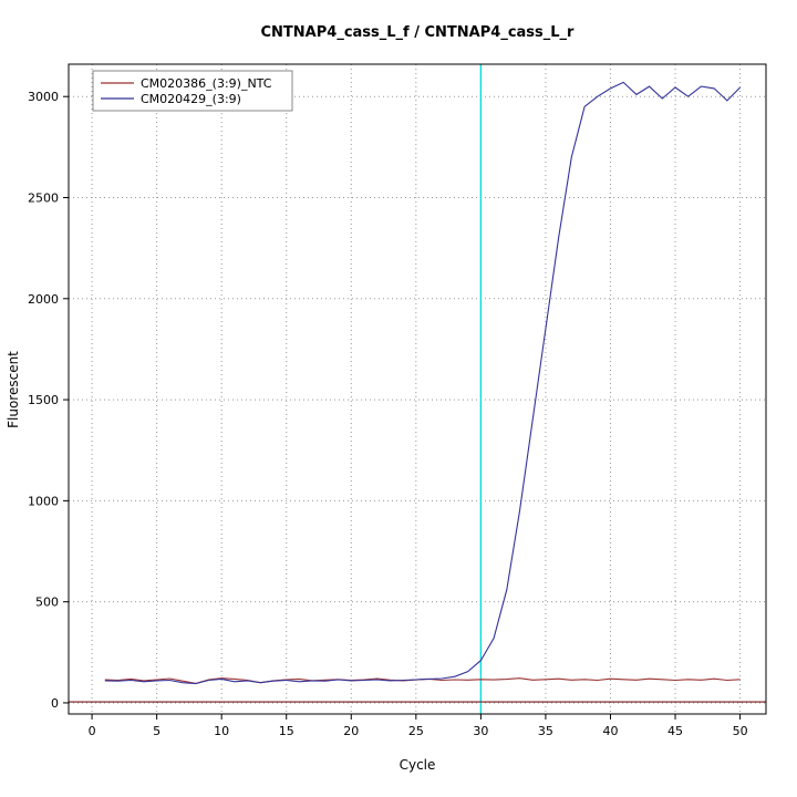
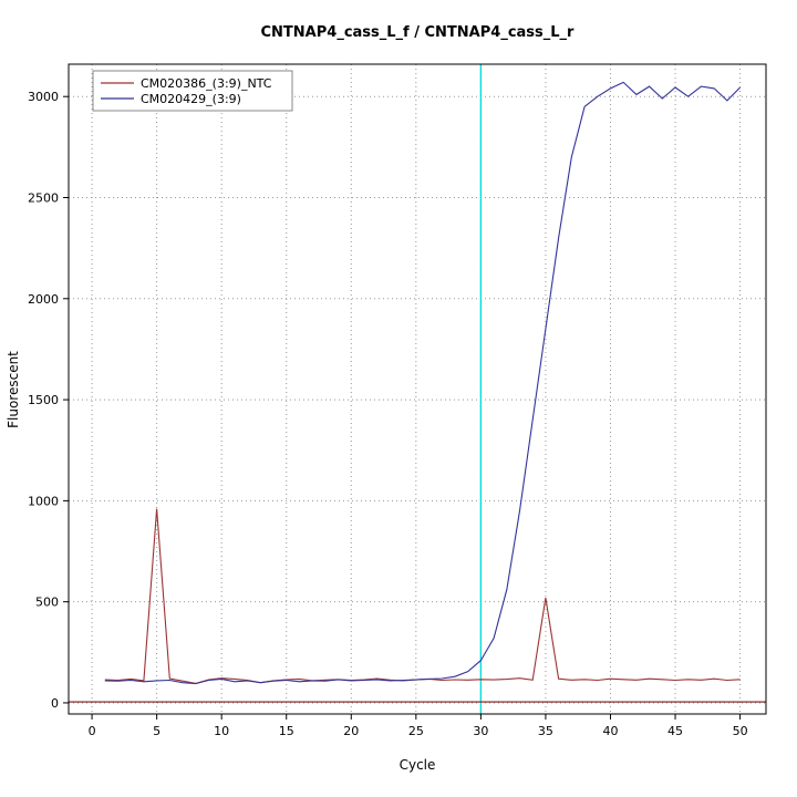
CM020386_(3:9)_NTC/5: 120 -> 960
CM020386_(3:9)_NTC/35: 120 -> 520
